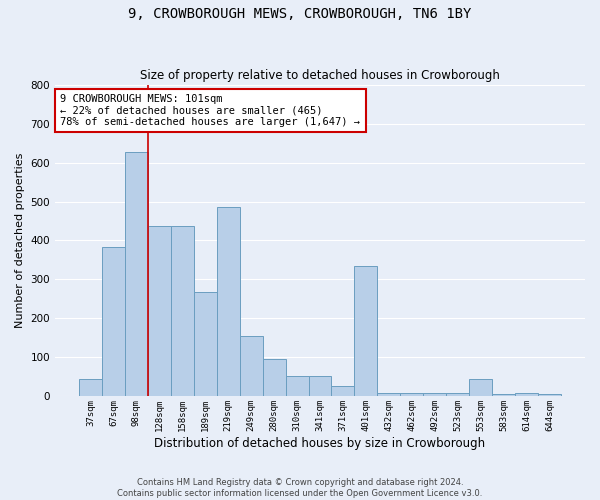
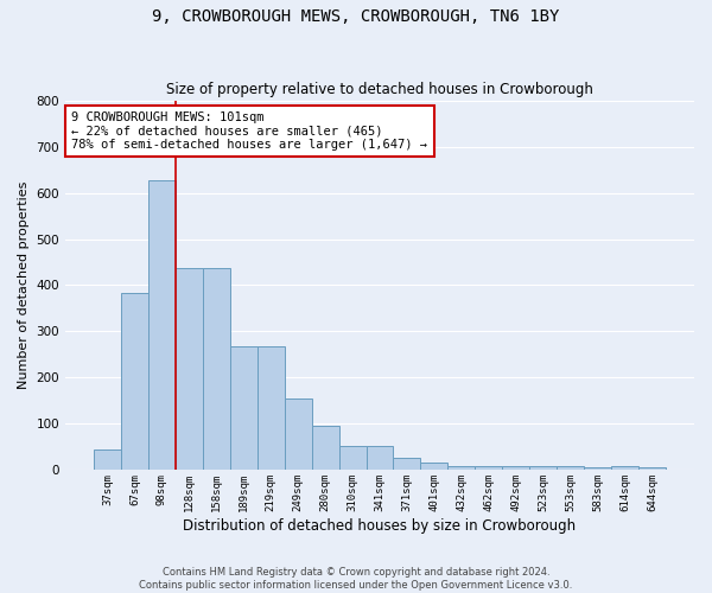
219sqm: 485 -> 268
401sqm: 335 -> 17
553sqm: 45 -> 10
